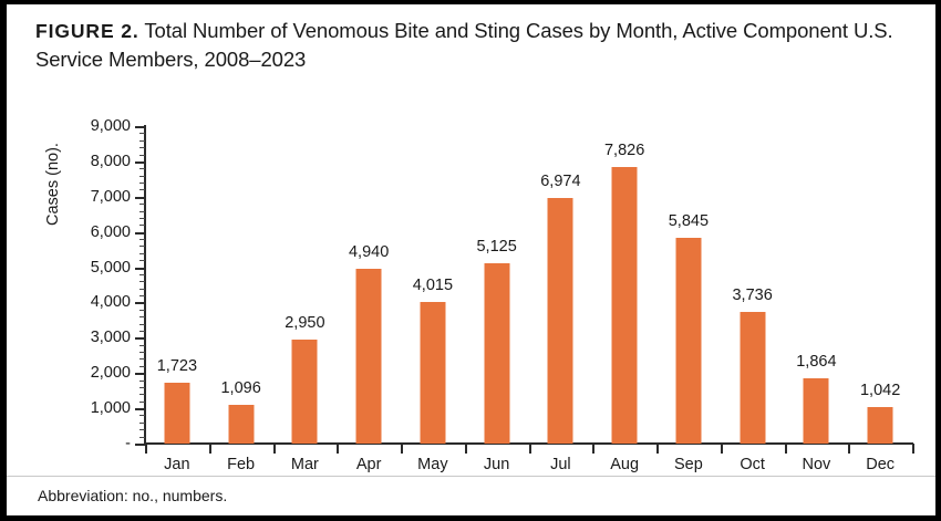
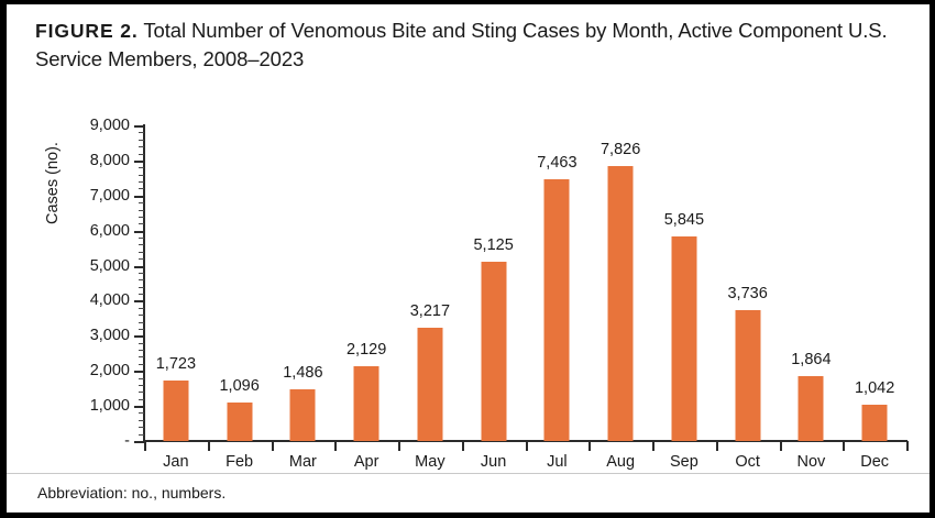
Mar: 2,950 -> 1,486
Apr: 4,940 -> 2,129
May: 4,015 -> 3,217
Jul: 6,974 -> 7,463
